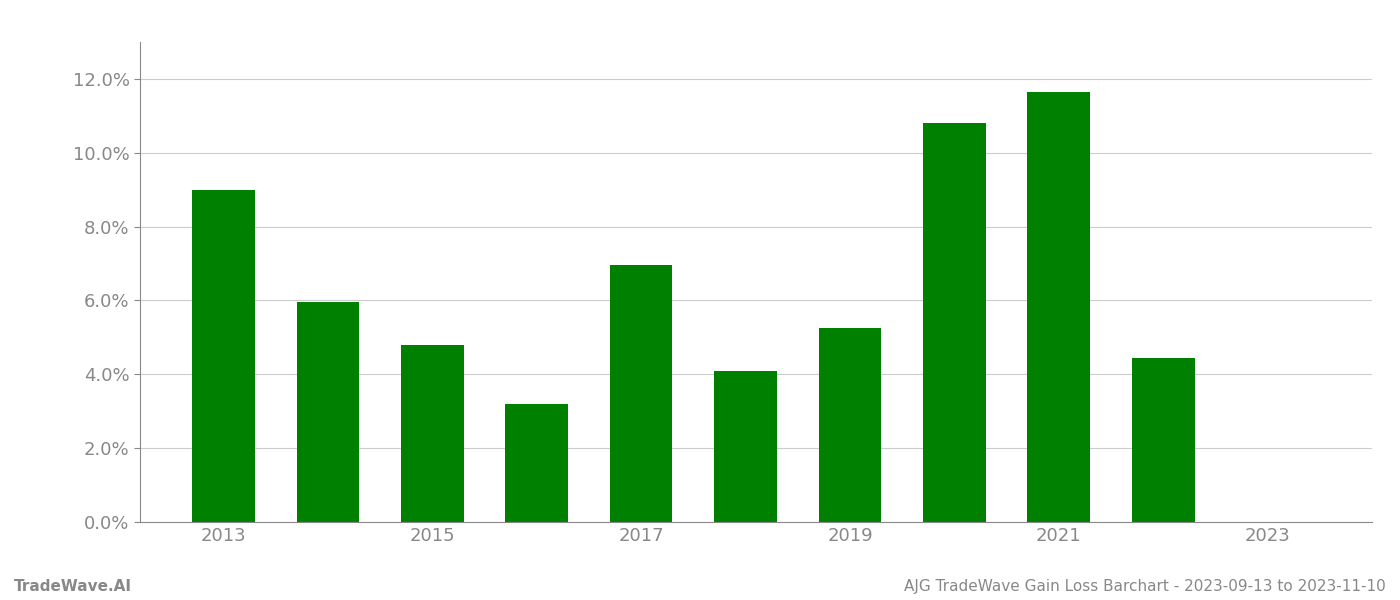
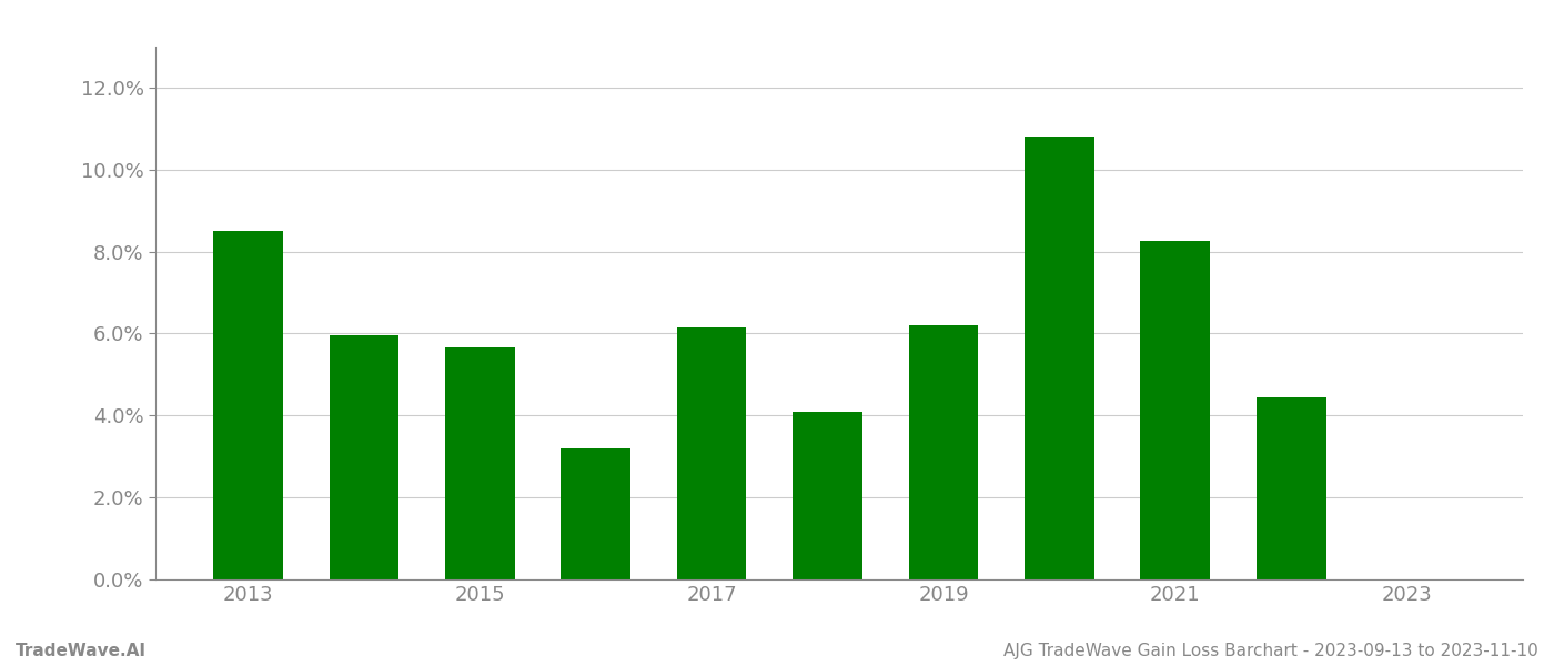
2013: 9.00% -> 8.50%
2015: 4.80% -> 5.65%
2017: 6.95% -> 6.15%
2019: 5.25% -> 6.20%
2021: 11.65% -> 8.25%
